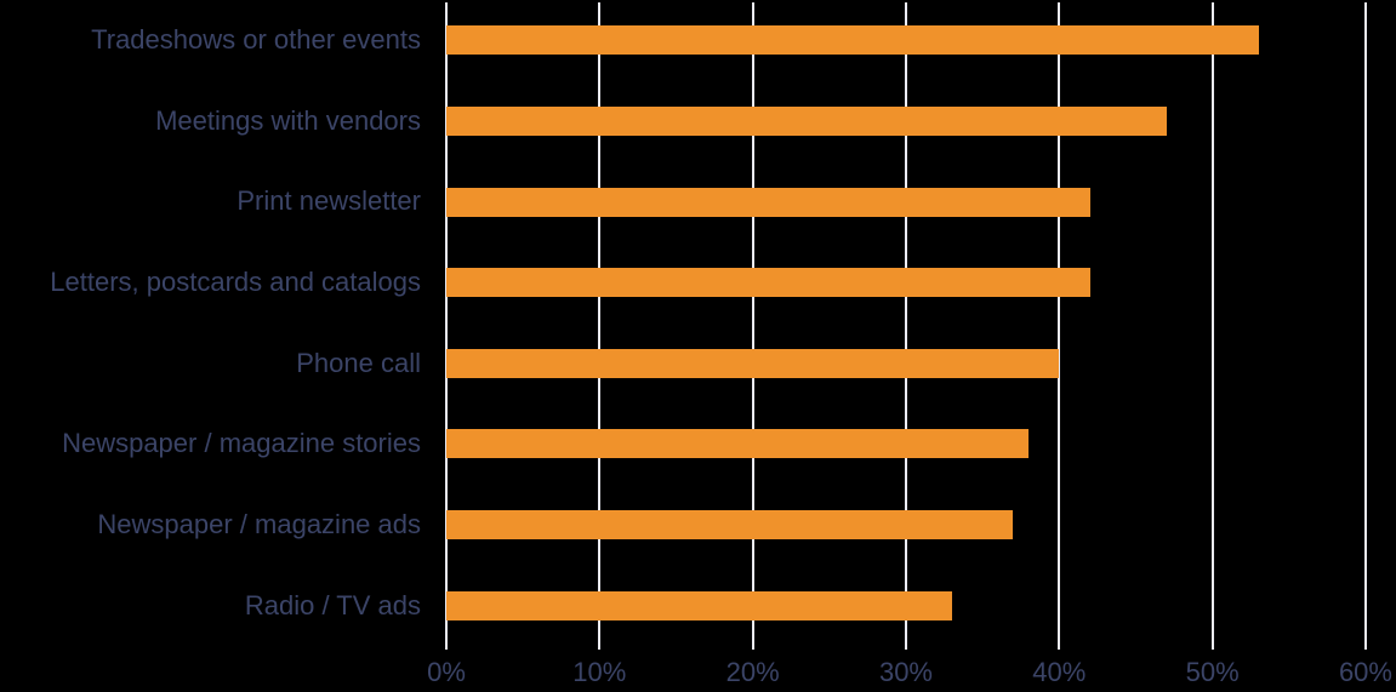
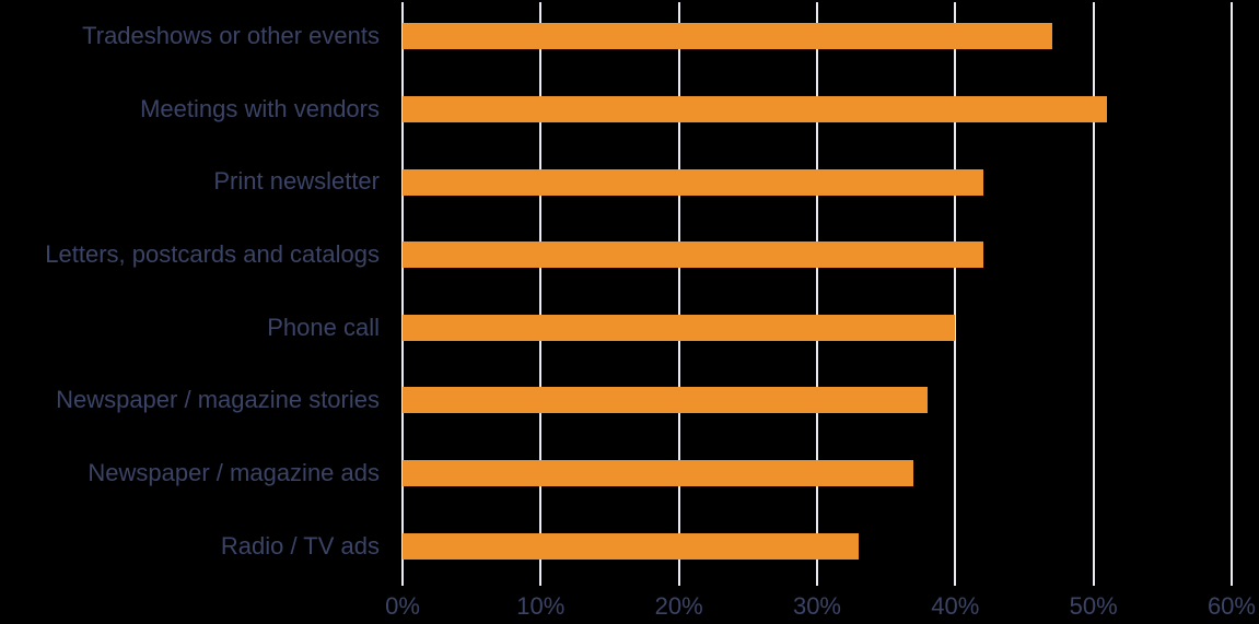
Tradeshows or other events: 53% -> 47%
Meetings with vendors: 47% -> 51%
